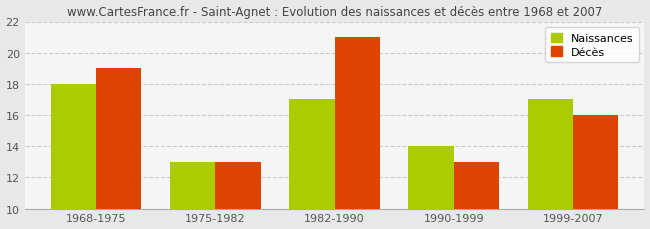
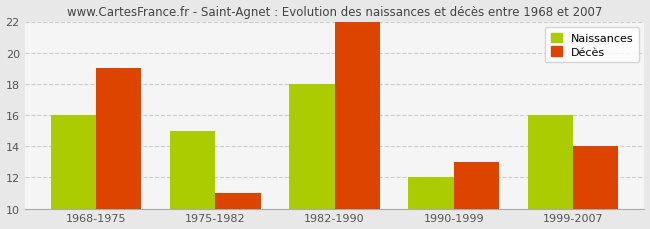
Naissances/1968-1975: 18 -> 16
Naissances/1975-1982: 13 -> 15
Décès/1975-1982: 13 -> 11
Naissances/1982-1990: 17 -> 18
Décès/1982-1990: 21 -> 22
Naissances/1990-1999: 14 -> 12
Naissances/1999-2007: 17 -> 16
Décès/1999-2007: 16 -> 14
